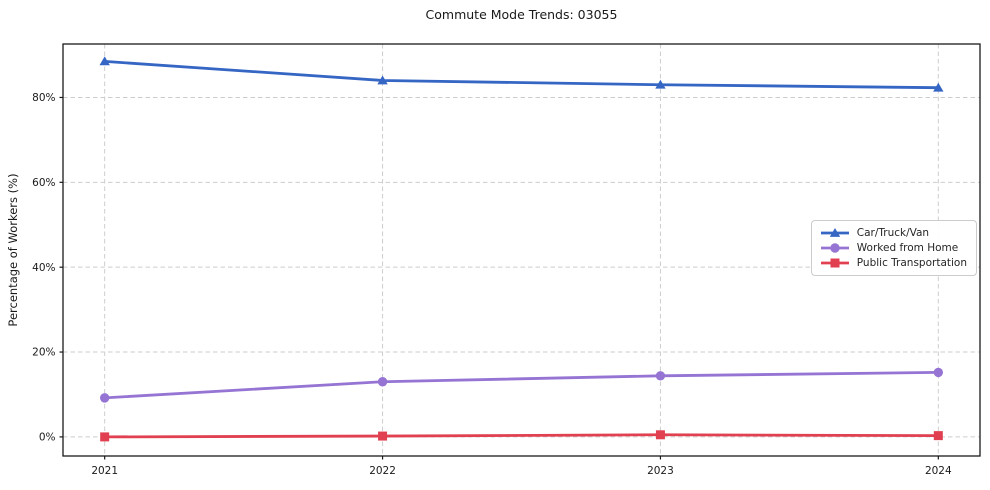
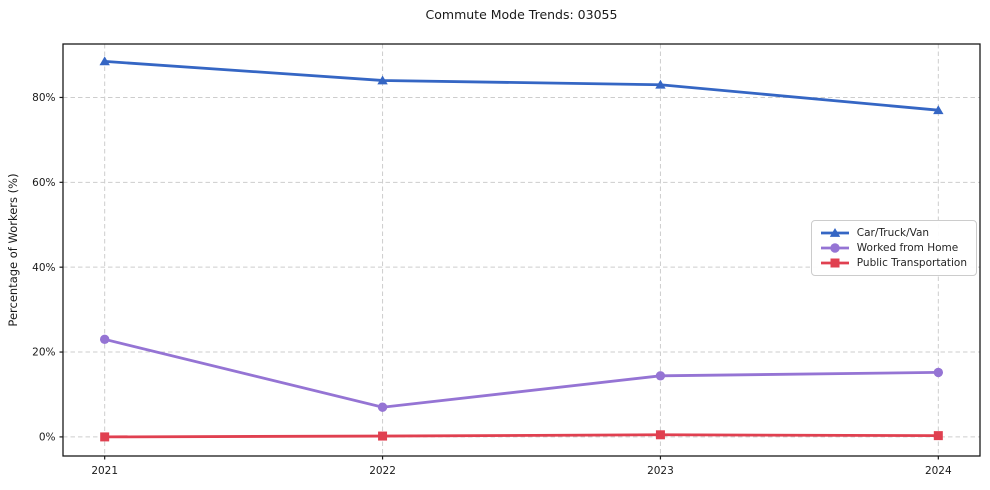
Worked from Home/2021: 9% -> 23%
Worked from Home/2022: 13% -> 7%
Car/Truck/Van/2024: 82% -> 77%
